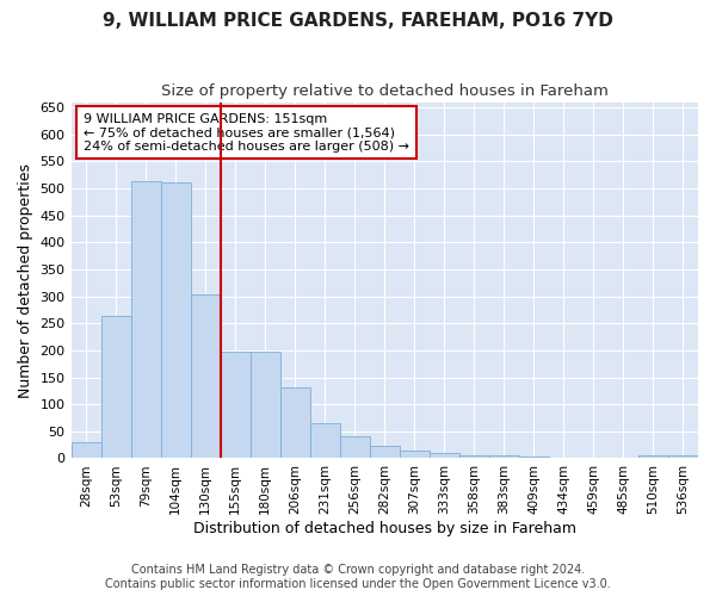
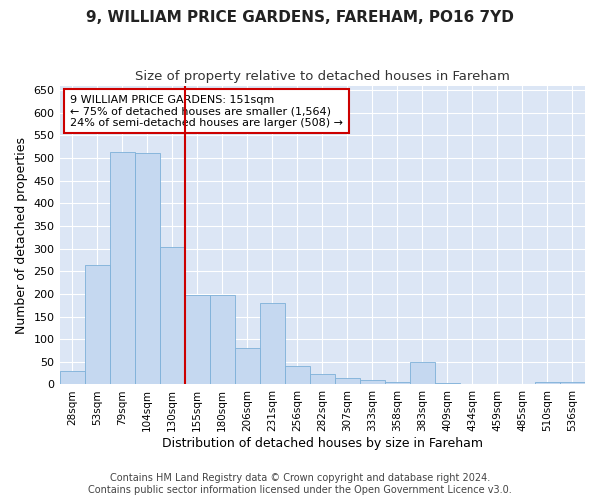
206sqm: 131 -> 80
231sqm: 65 -> 180
383sqm: 5 -> 50
